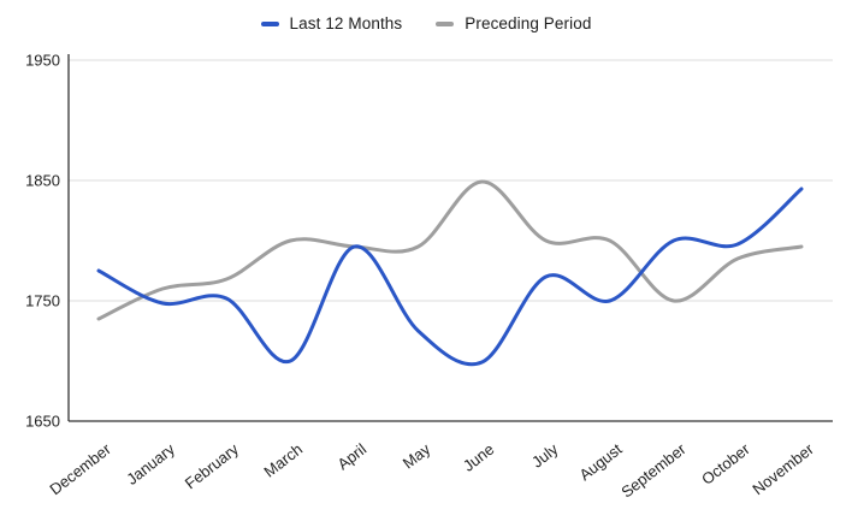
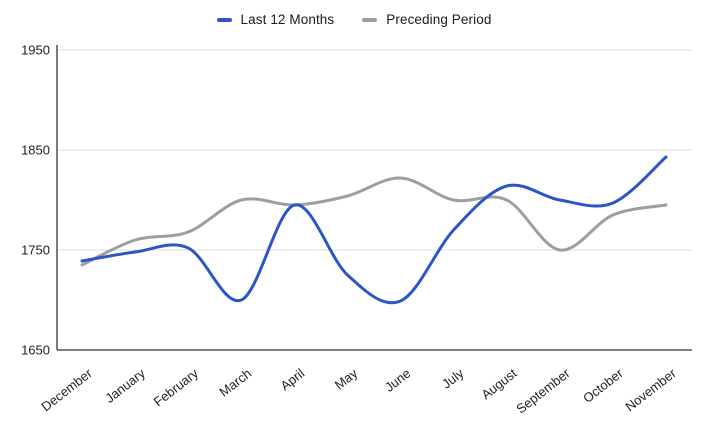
Last 12 Months/December: 1775 -> 1739
Preceding Period/May: 1795 -> 1804
Preceding Period/June: 1849 -> 1822
Last 12 Months/August: 1750 -> 1814
